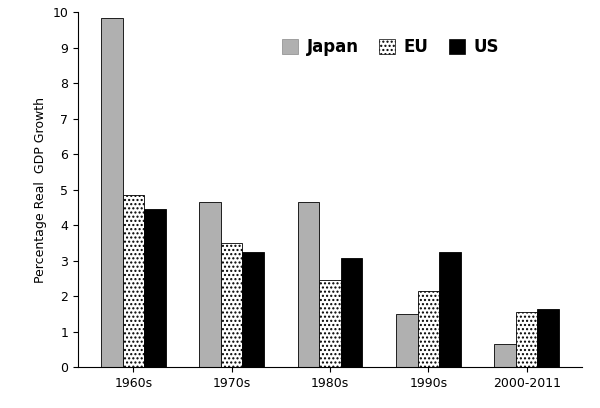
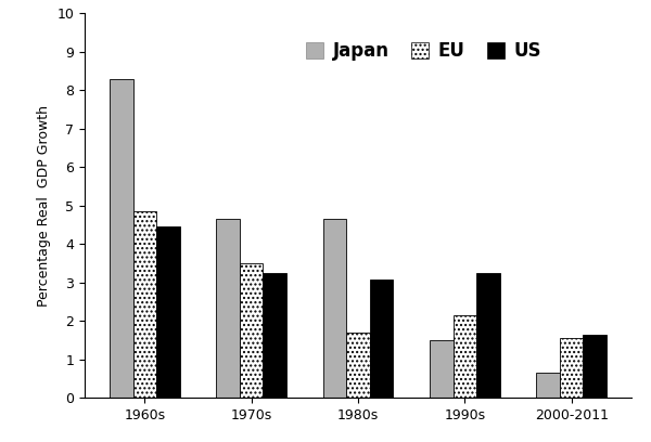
Japan/1960s: 9.85 -> 8.30
EU/1980s: 2.45 -> 1.70
